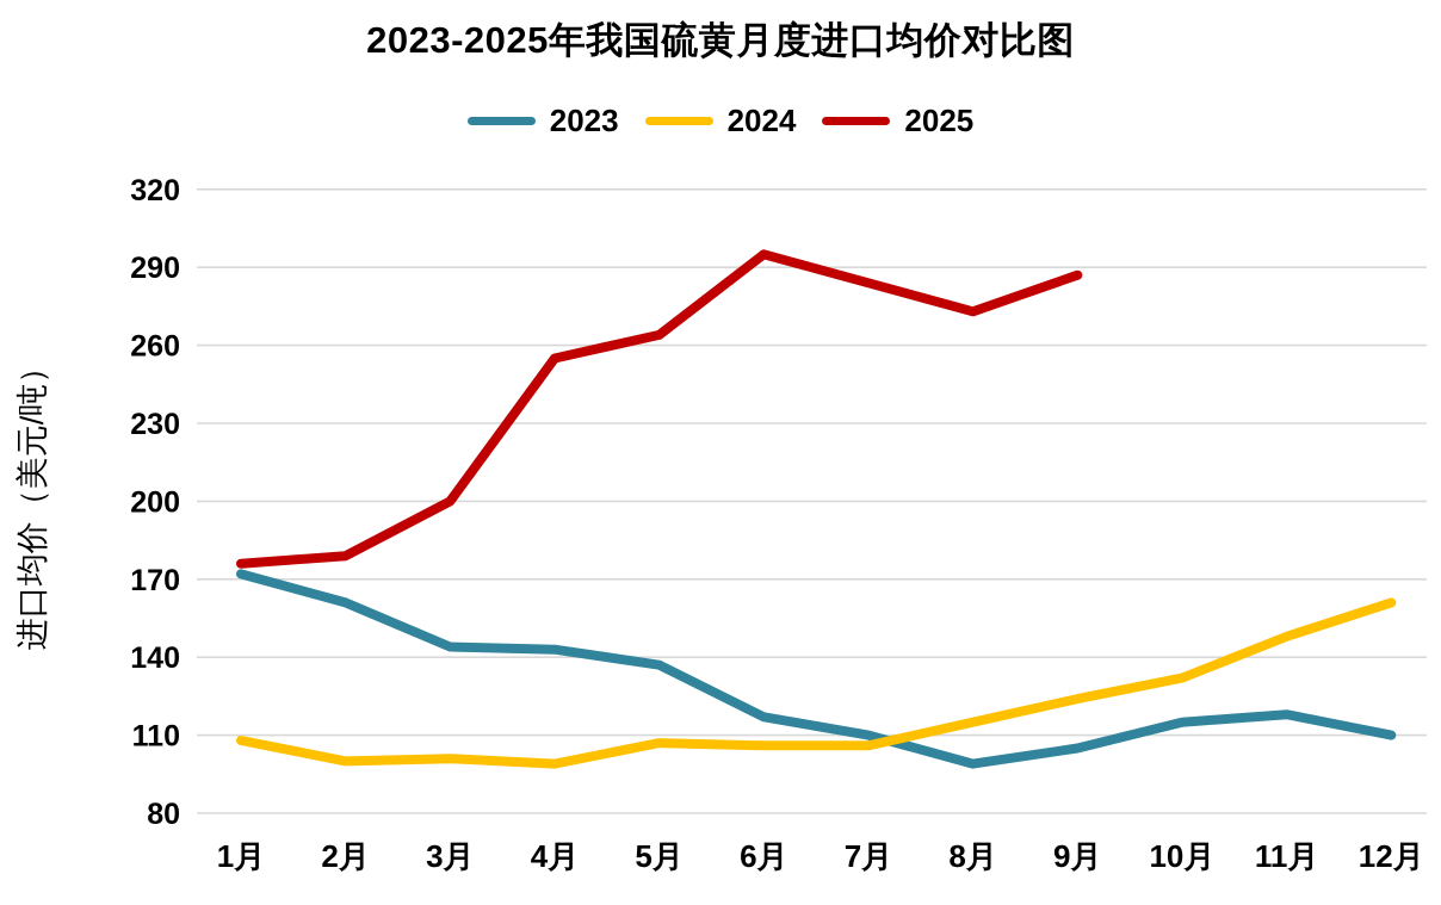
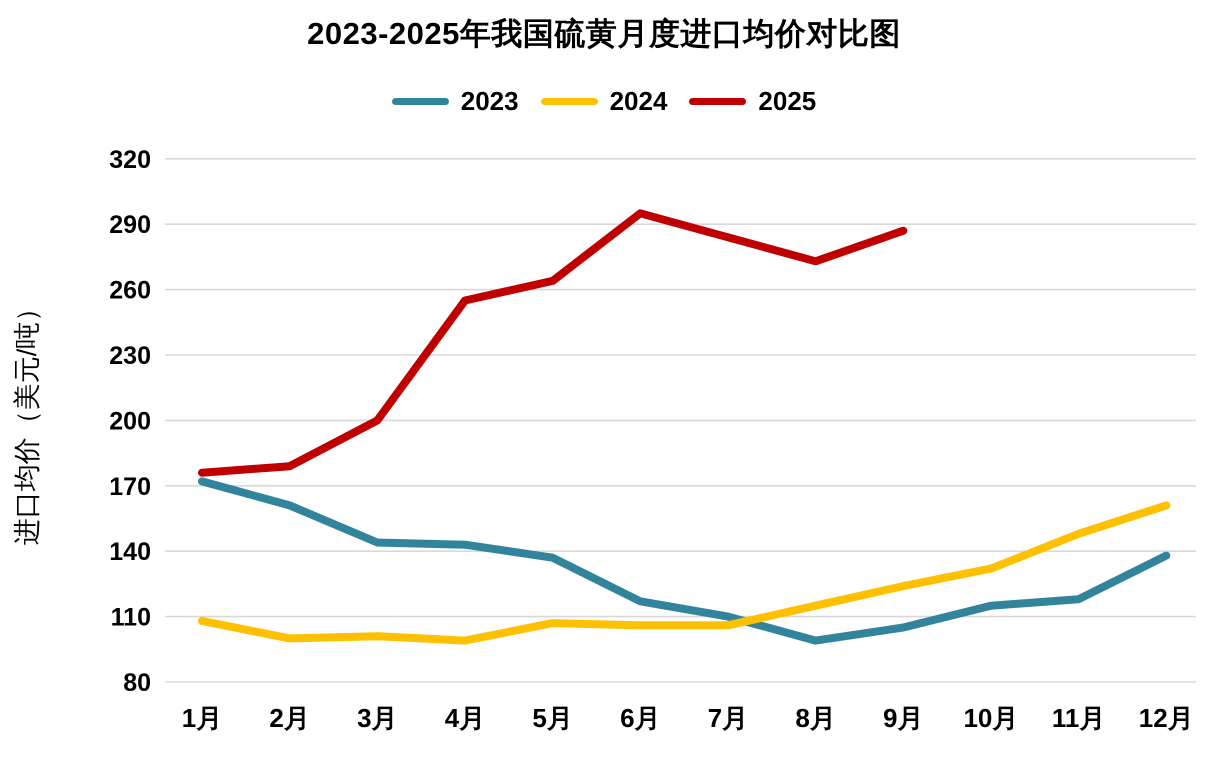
2023/12月: 110 -> 138
